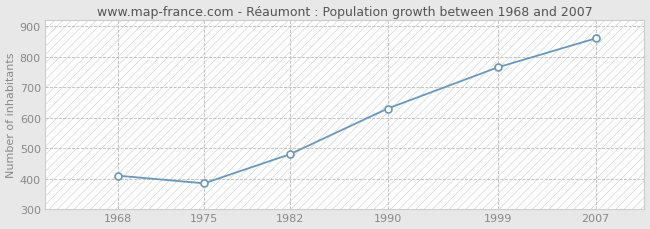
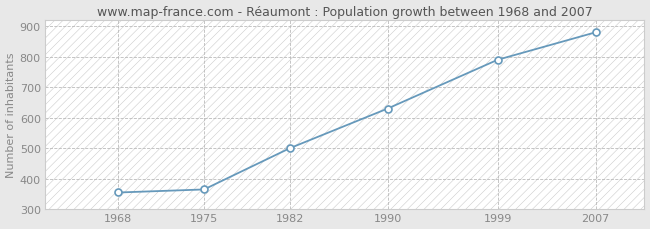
1968: 410 -> 355
1975: 385 -> 365
1982: 480 -> 500
1999: 765 -> 790
2007: 860 -> 880
